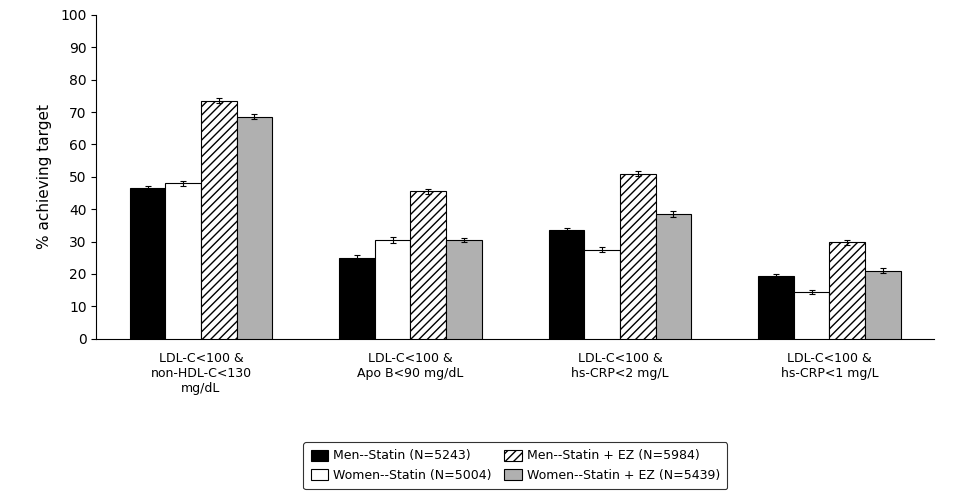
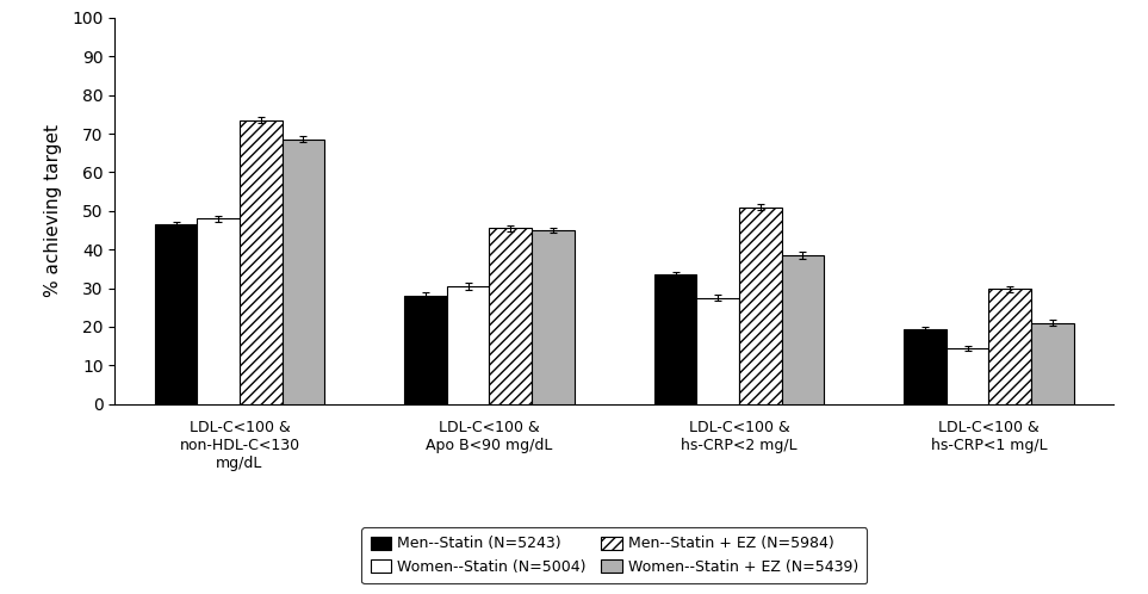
Men--Statin (N=5243)/LDL-C<100 & Apo B<90 mg/dL: 25.0 -> 28.0
Women--Statin + EZ (N=5439)/LDL-C<100 & Apo B<90 mg/dL: 30.5 -> 45.0
